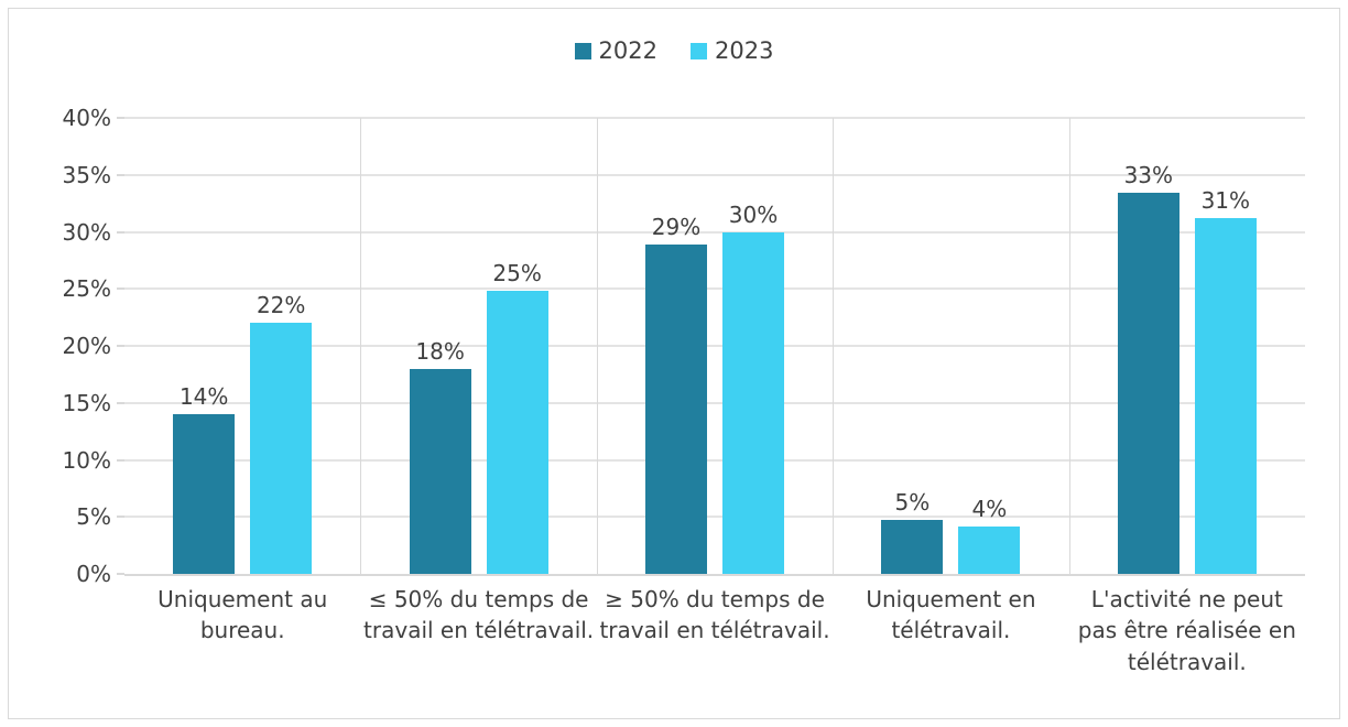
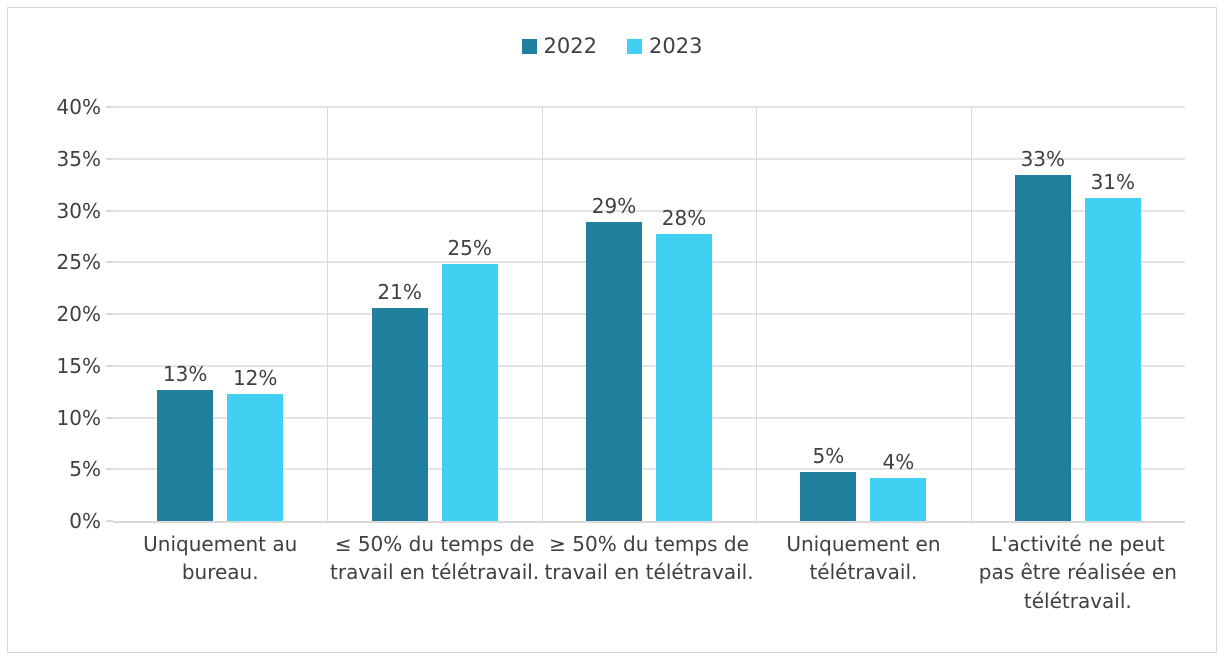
2022/Uniquement au bureau.: 14% -> 13%
2023/Uniquement au bureau.: 22% -> 12%
2022/≤ 50% du temps de travail en télétravail.: 18% -> 21%
2023/≥ 50% du temps de travail en télétravail.: 30% -> 28%
